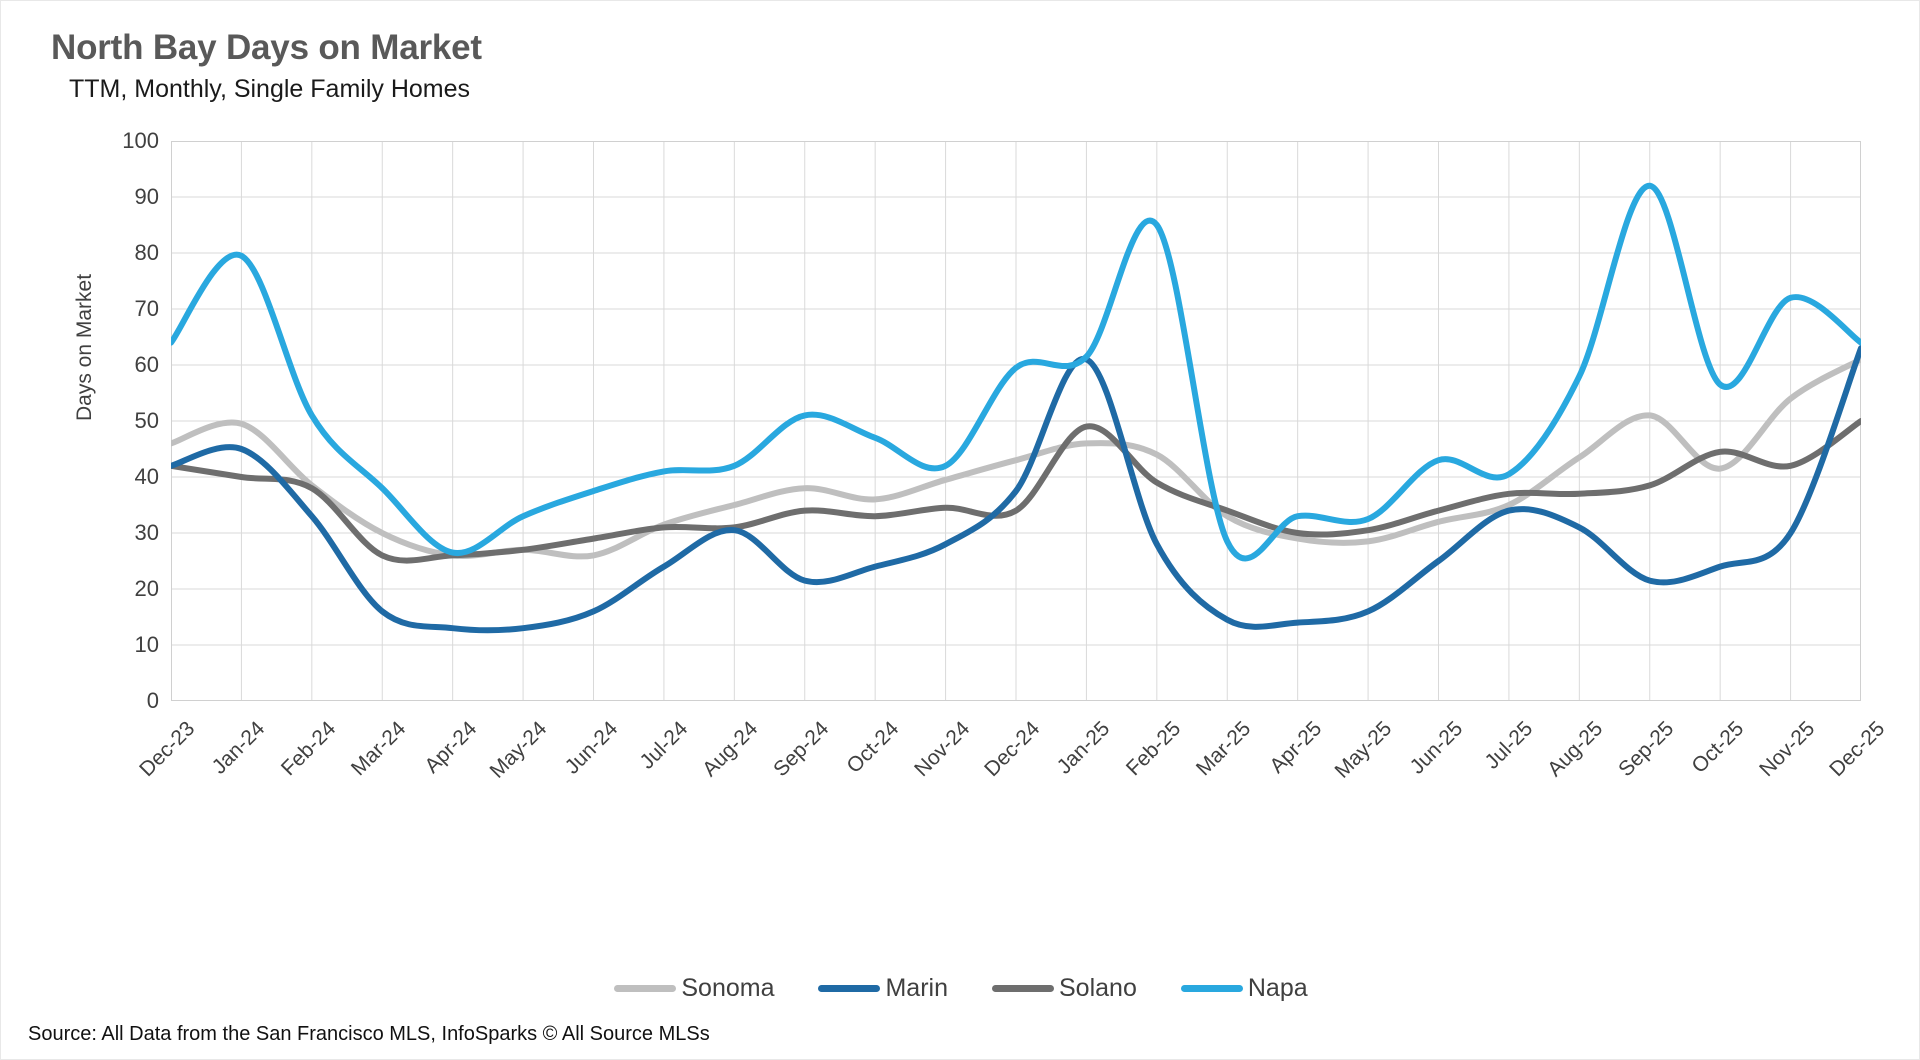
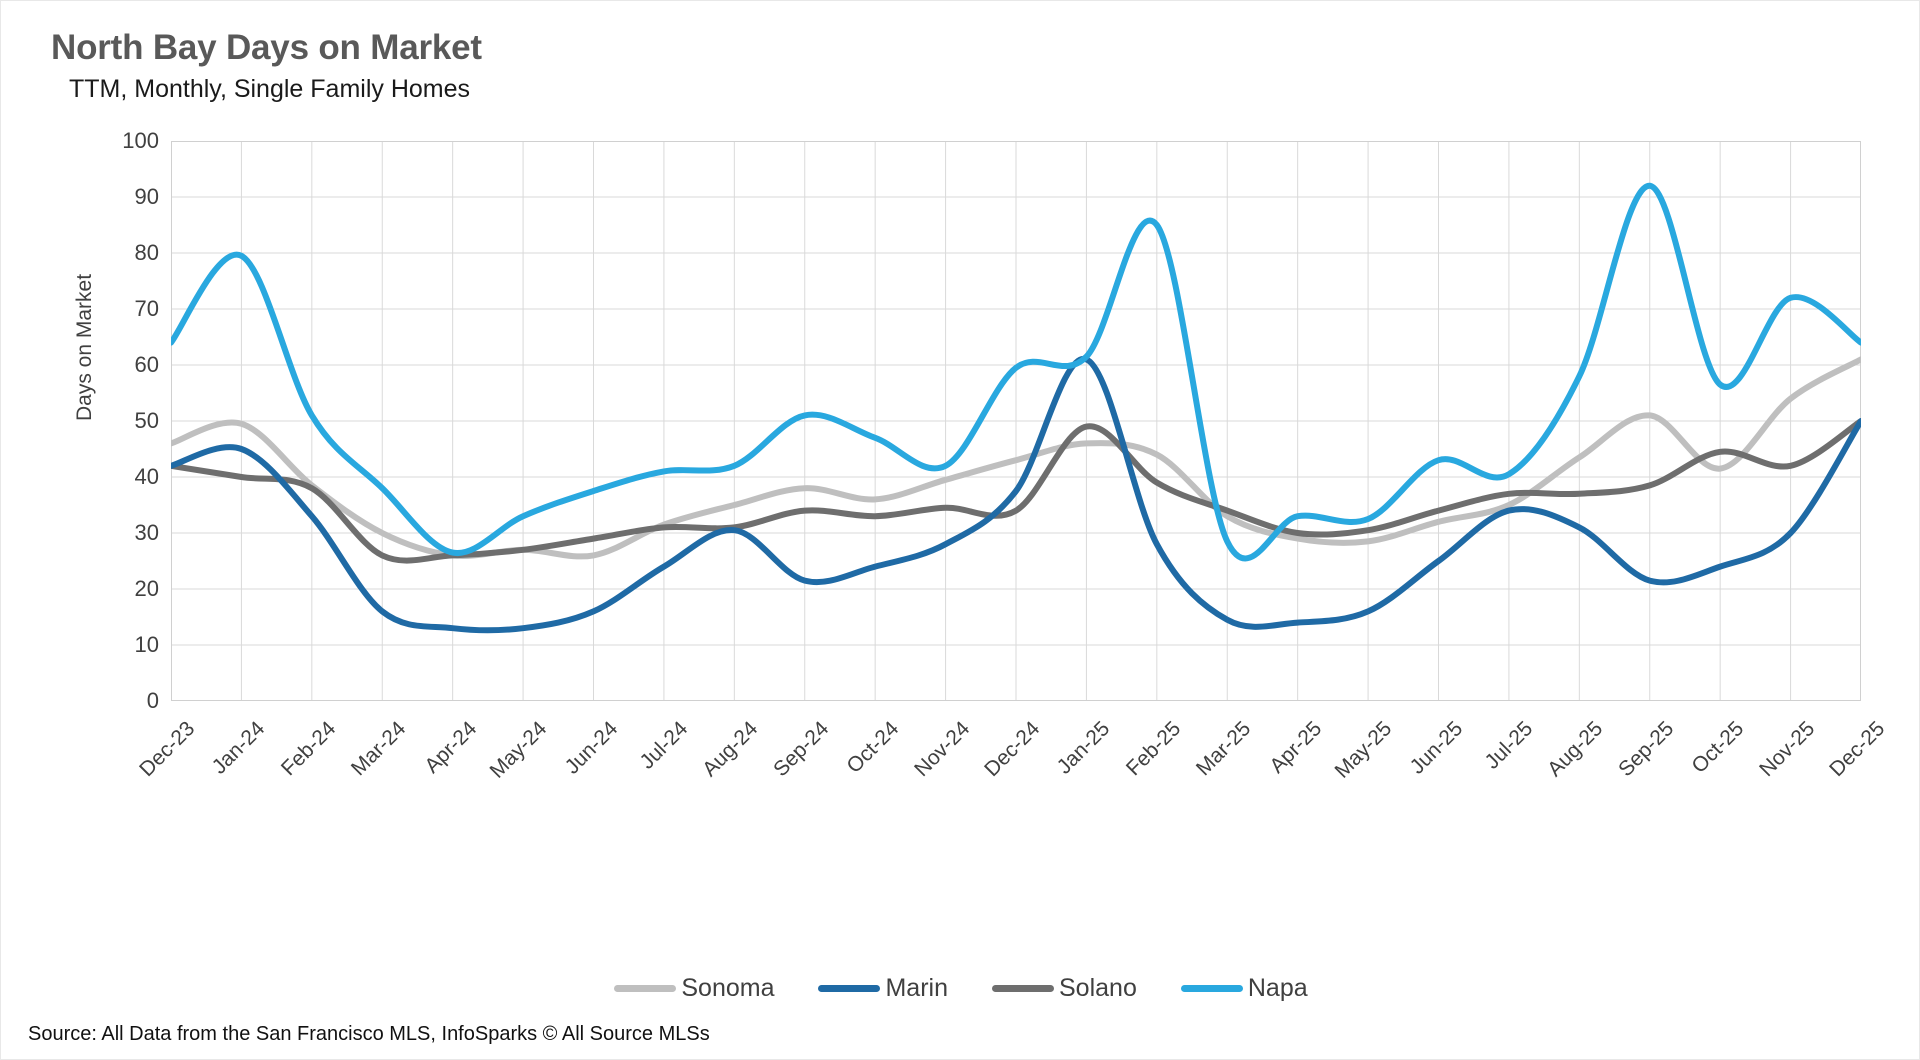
Marin/Dec-25: 63 -> 50
